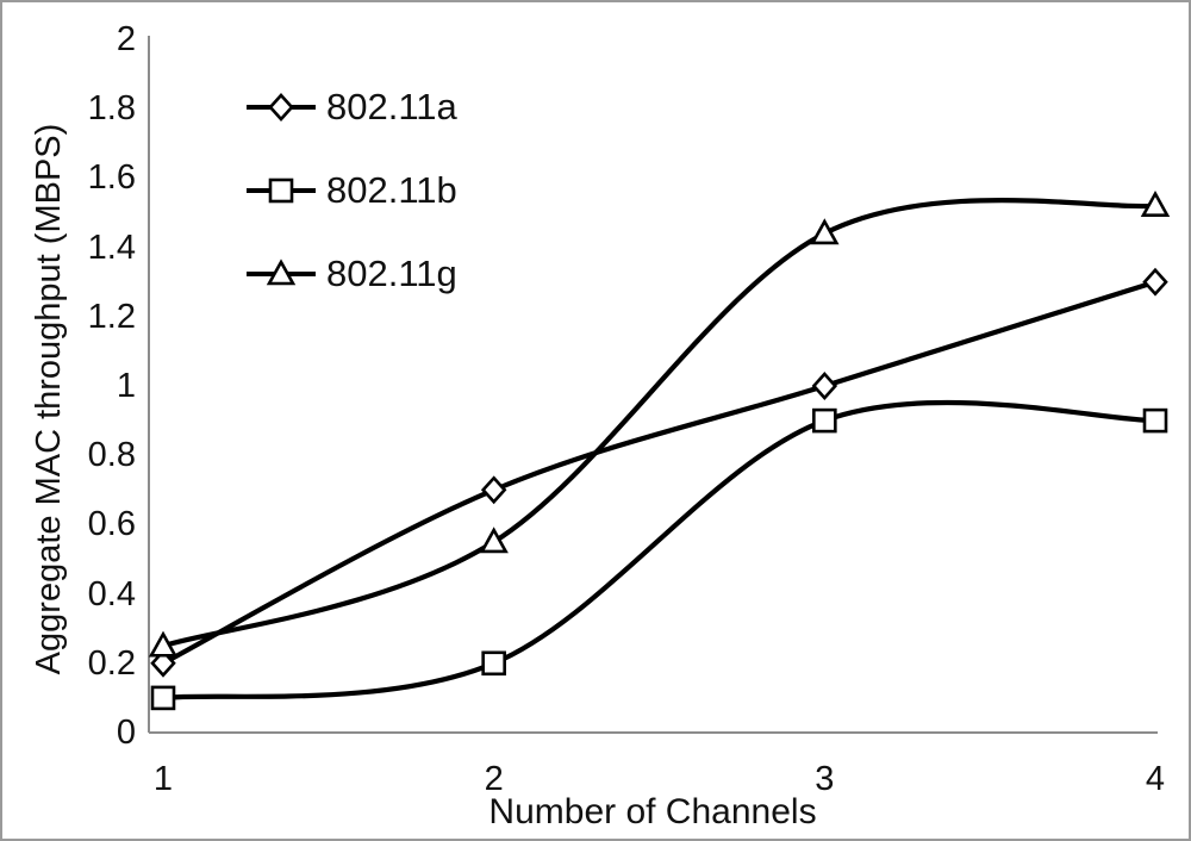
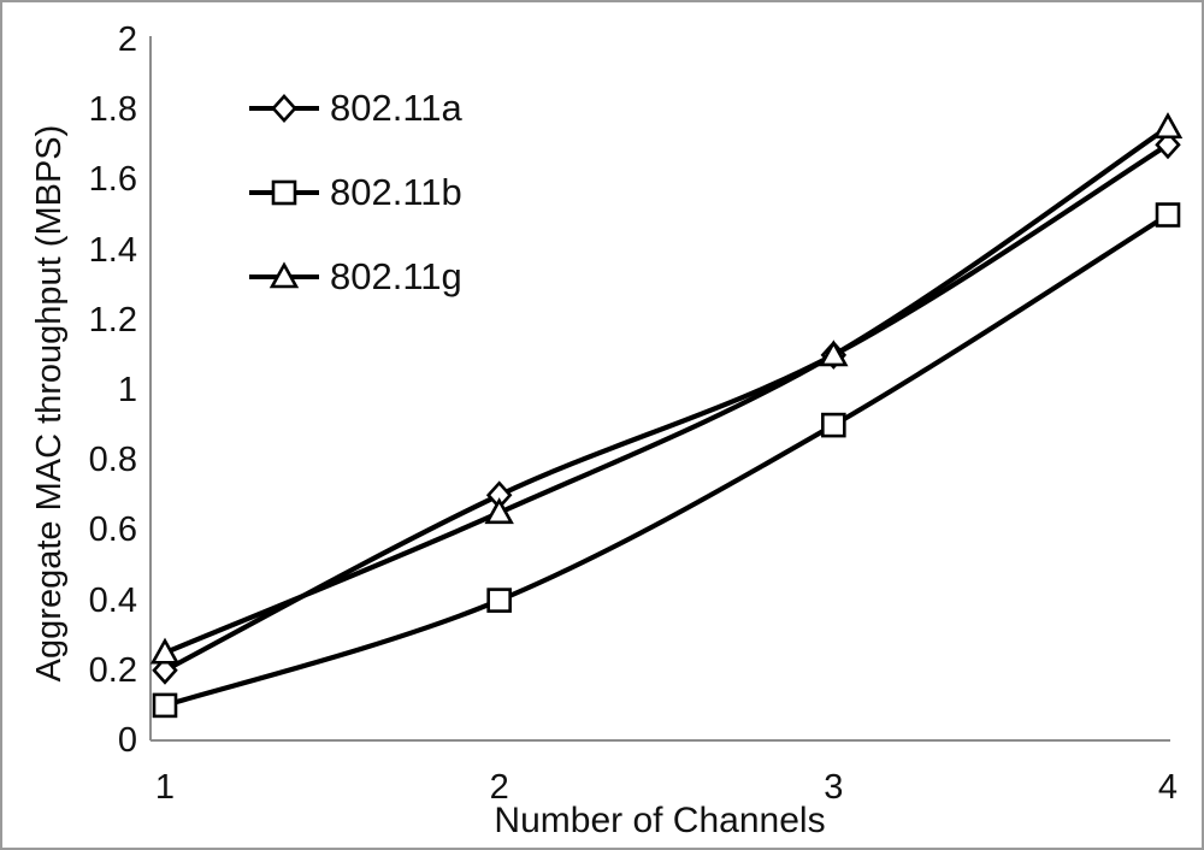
802.11b/2: 0.2 -> 0.4
802.11g/2: 0.55 -> 0.65
802.11a/3: 1.0 -> 1.1
802.11g/3: 1.44 -> 1.10
802.11a/4: 1.3 -> 1.7
802.11b/4: 0.9 -> 1.5
802.11g/4: 1.52 -> 1.75
